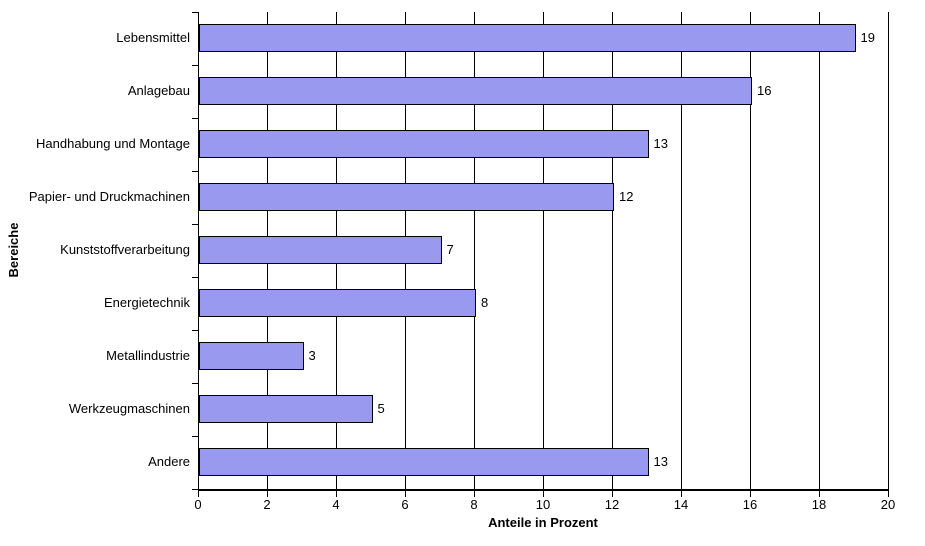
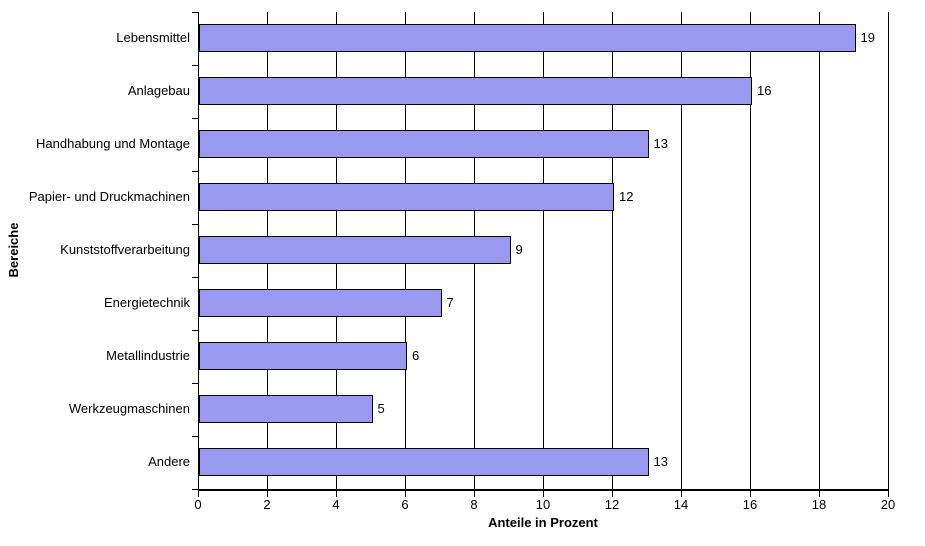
Kunststoffverarbeitung: 7 -> 9
Energietechnik: 8 -> 7
Metallindustrie: 3 -> 6
